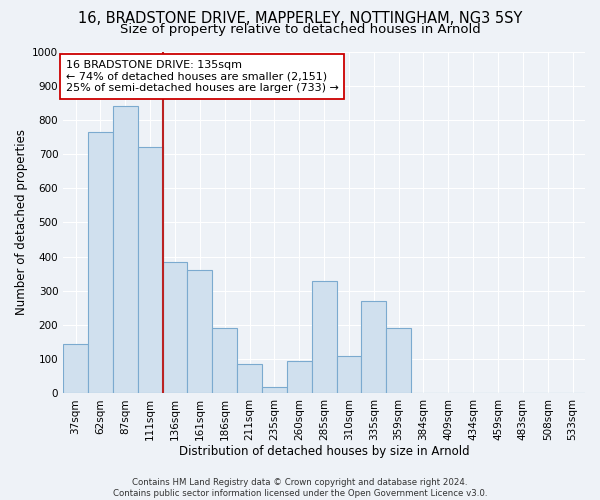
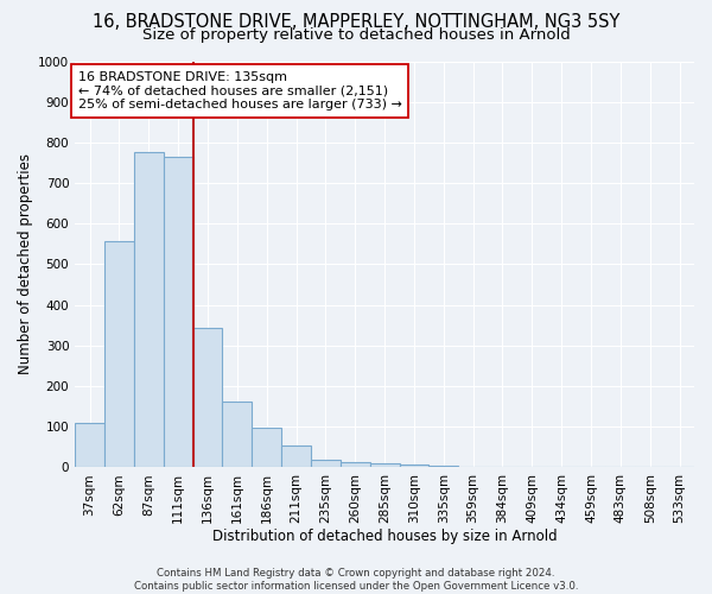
37sqm: 145 -> 110
62sqm: 765 -> 558
87sqm: 840 -> 775
111sqm: 720 -> 765
136sqm: 385 -> 343
161sqm: 360 -> 163
186sqm: 190 -> 97
211sqm: 85 -> 55
260sqm: 95 -> 13
285sqm: 330 -> 10
310sqm: 110 -> 8
335sqm: 270 -> 5
359sqm: 190 -> 2
